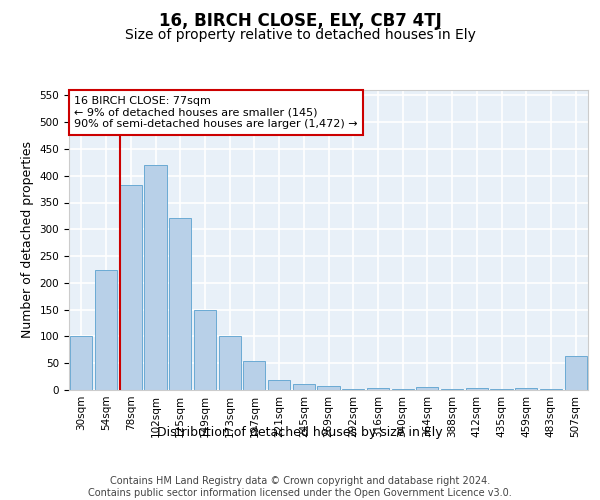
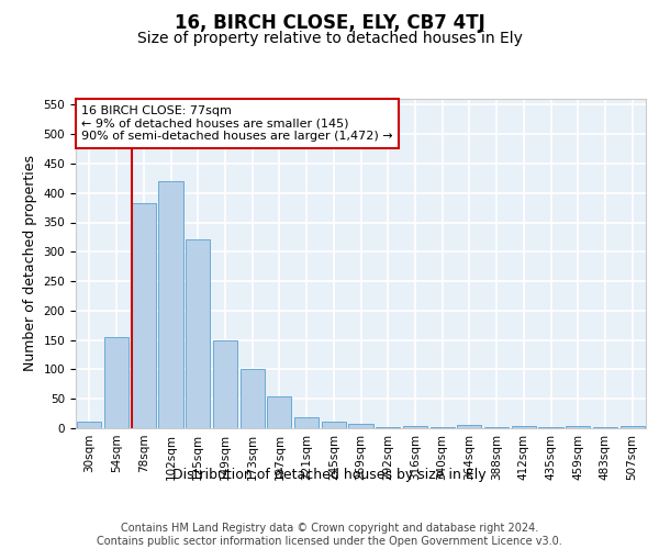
30sqm: 100 -> 12
54sqm: 224 -> 155
507sqm: 64 -> 3
